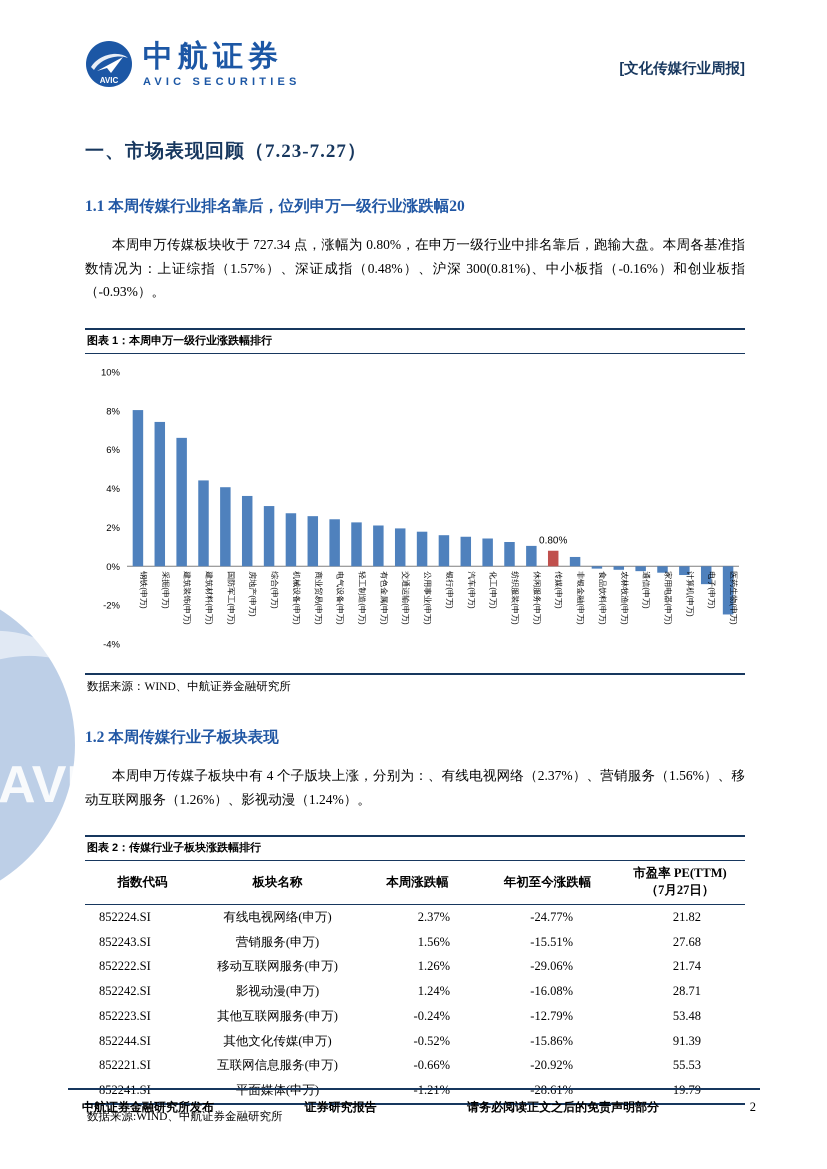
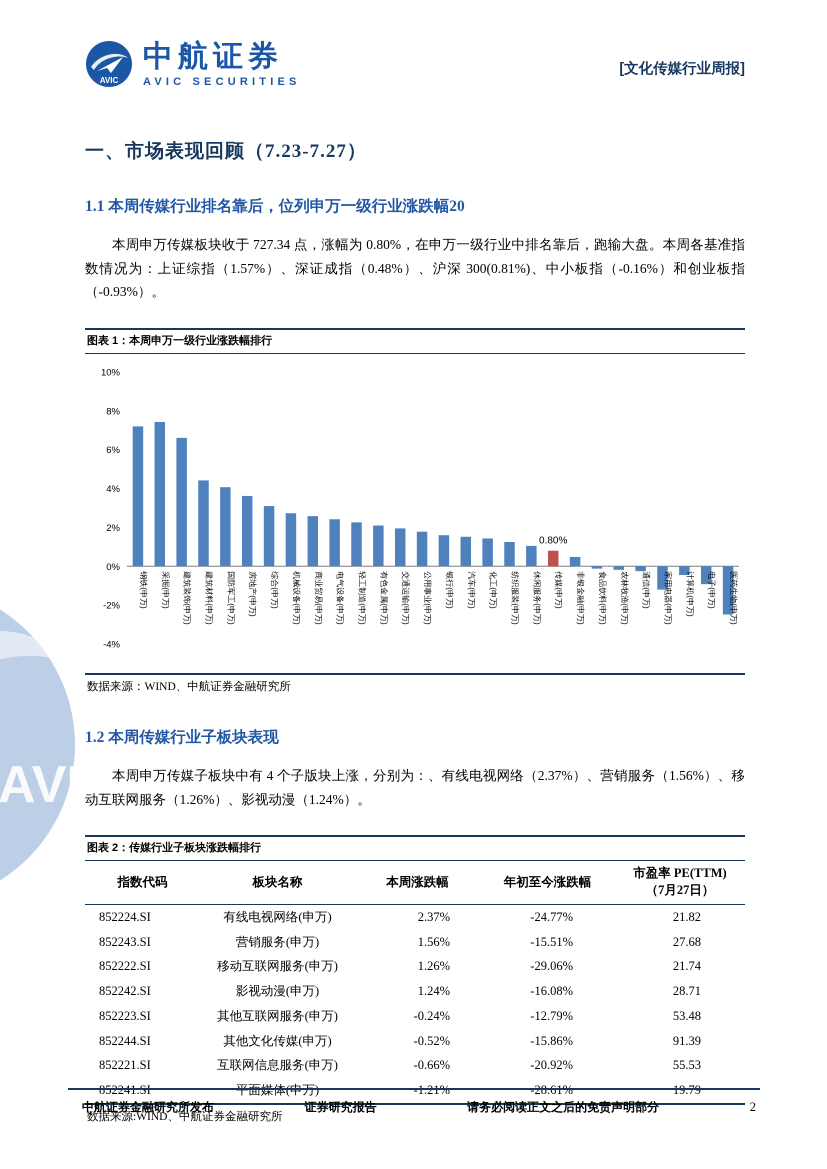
钢铁(申万): 8.0% -> 7.2%
家用电器(申万): -0.3% -> -1.2%
